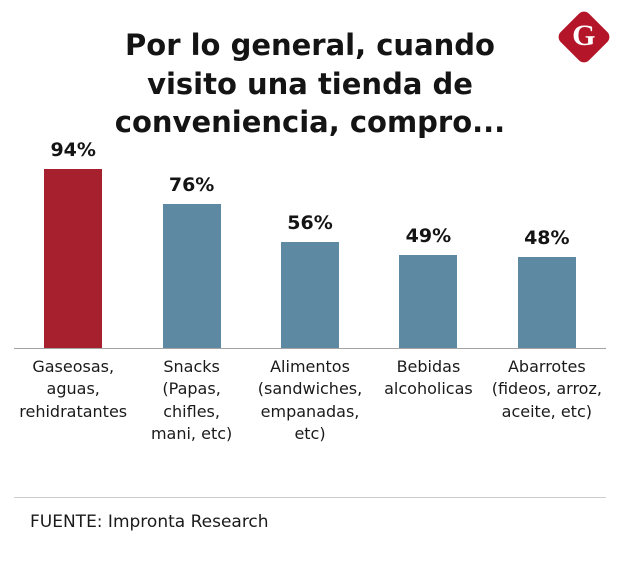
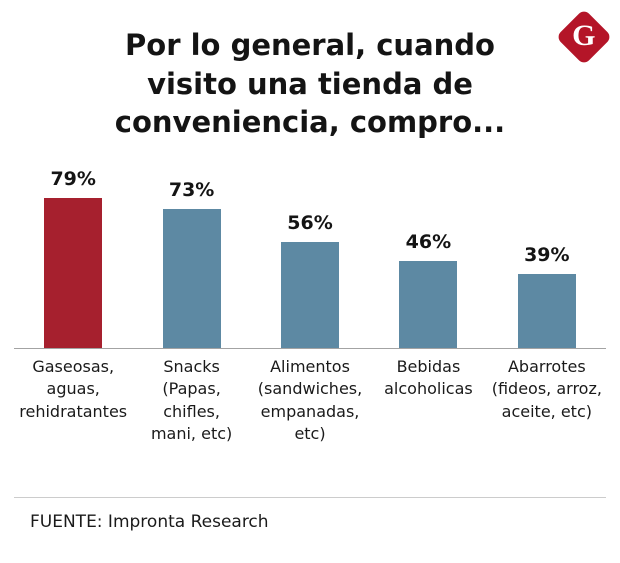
Gaseosas, aguas, rehidratantes: 94% -> 79%
Snacks (Papas, chifles, mani, etc): 76% -> 73%
Bebidas alcoholicas: 49% -> 46%
Abarrotes (fideos, arroz, aceite, etc): 48% -> 39%
